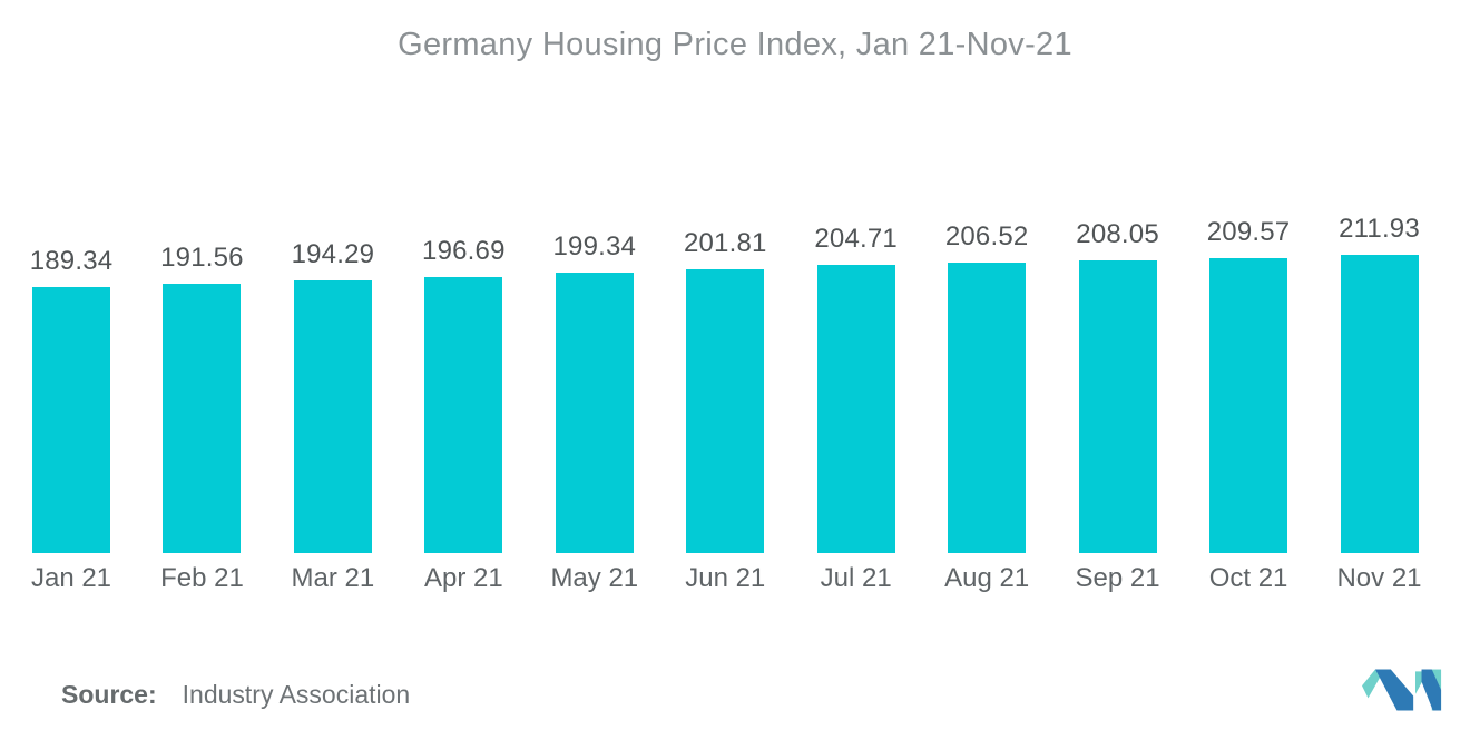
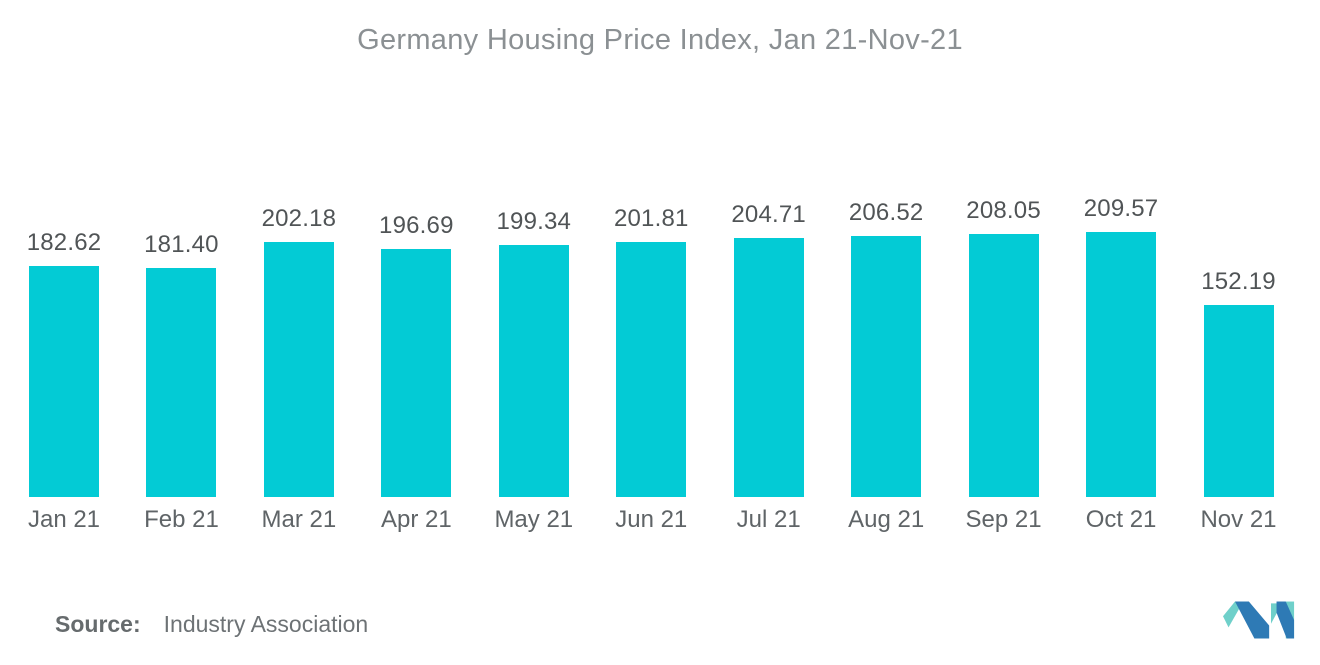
Jan 21: 189.34 -> 182.62
Feb 21: 191.56 -> 181.40
Mar 21: 194.29 -> 202.18
Nov 21: 211.93 -> 152.19
